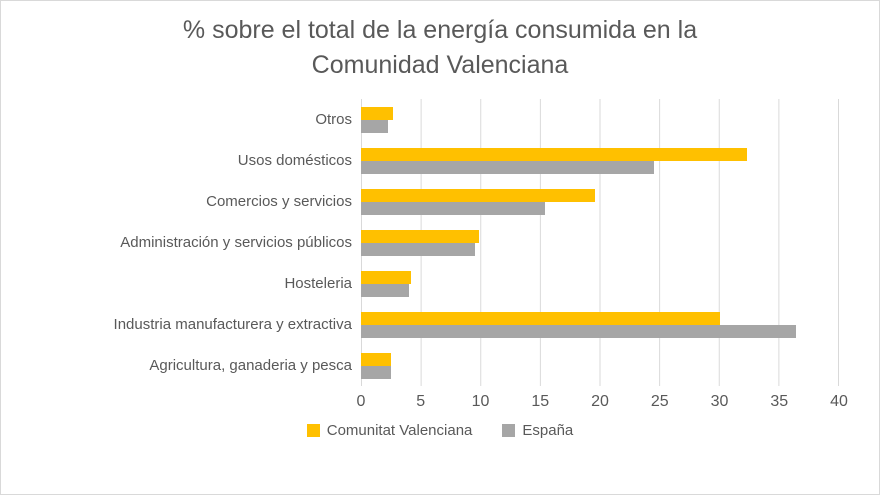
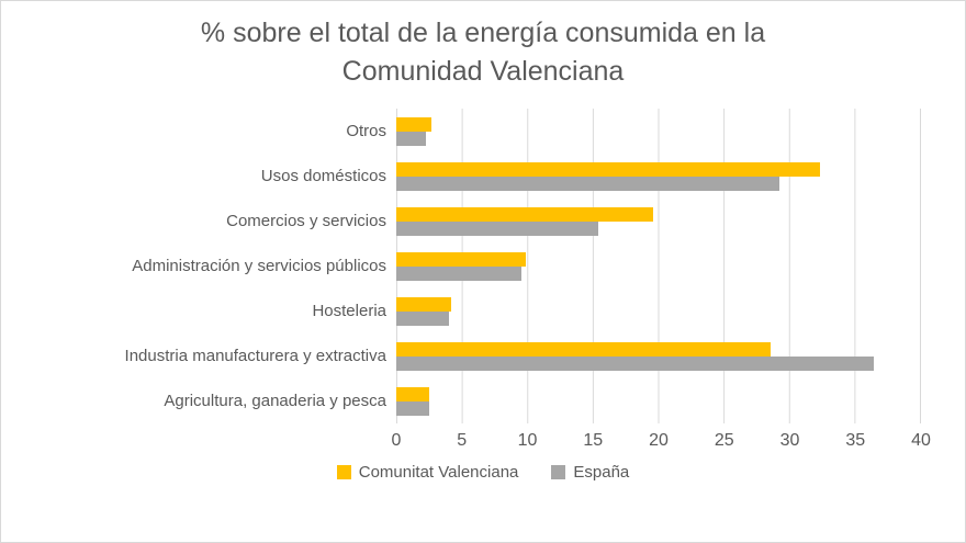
España/Usos domésticos: 24.6 -> 29.3
Comunitat Valenciana/Industria manufacturera y extractiva: 30.1 -> 28.6
